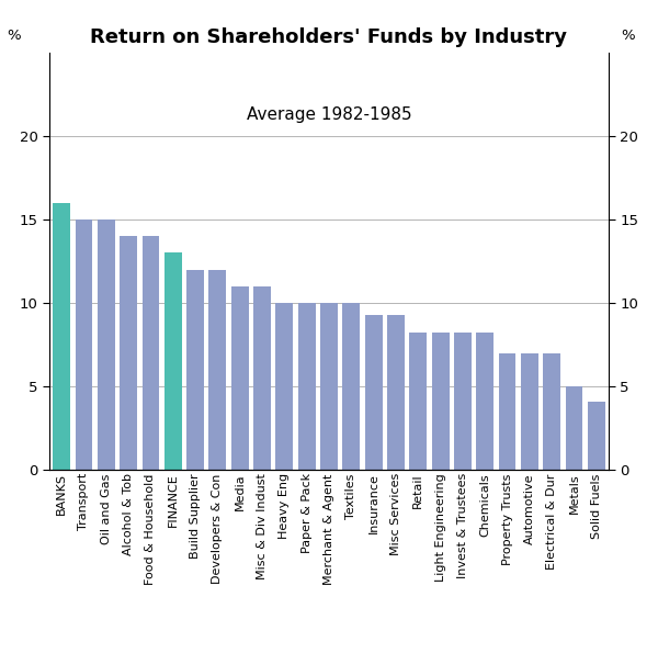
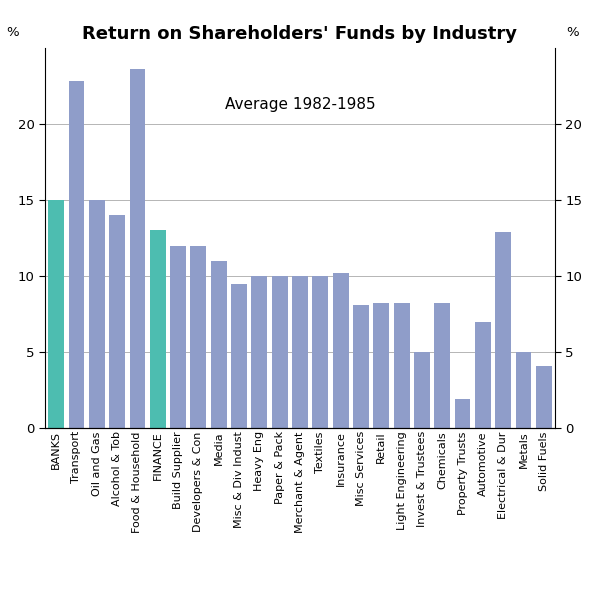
BANKS: 16.0 -> 15.0
Transport: 15.0 -> 22.8
Food & Household: 14.0 -> 23.6
Misc & Div Indust: 11.0 -> 9.5
Insurance: 9.3 -> 10.2
Misc Services: 9.3 -> 8.1
Invest & Trustees: 8.2 -> 5.0
Property Trusts: 7.0 -> 1.9
Electrical & Dur: 7.0 -> 12.9
